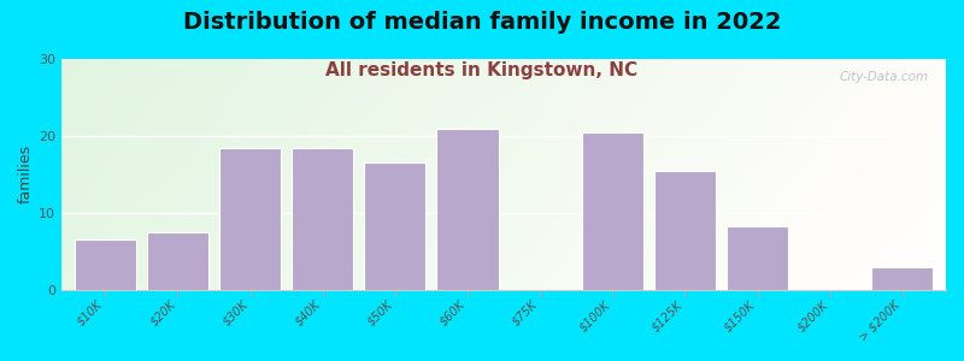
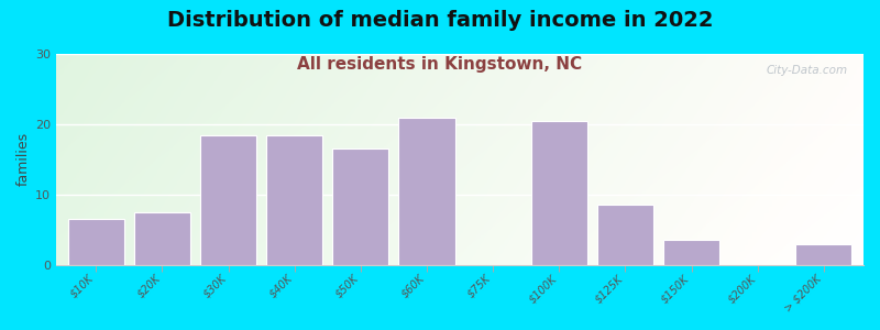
$125K: 15.4 -> 8.5
$150K: 8.2 -> 3.5
